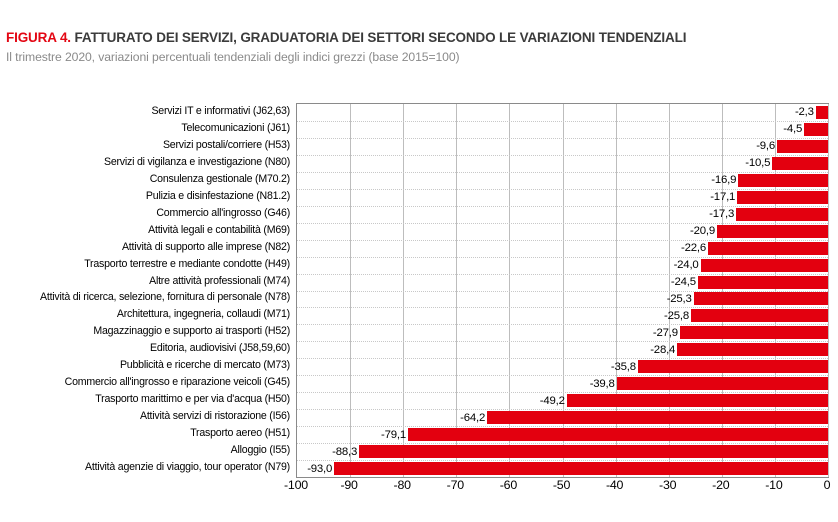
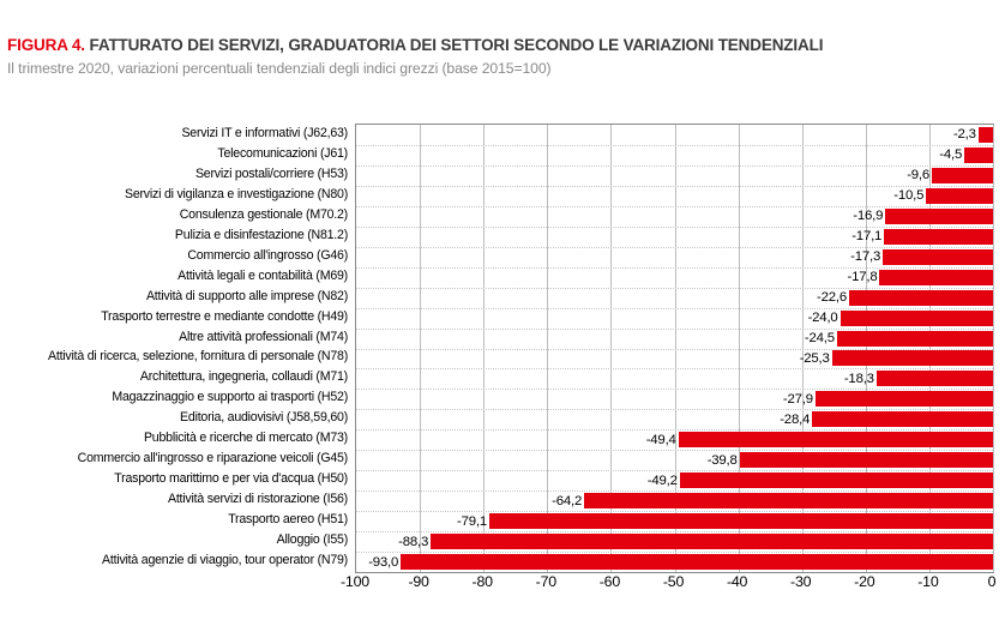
Attività legali e contabilità (M69): -20,9 -> -17,8
Architettura, ingegneria, collaudi (M71): -25,8 -> -18,3
Pubblicità e ricerche di mercato (M73): -35,8 -> -49,4
